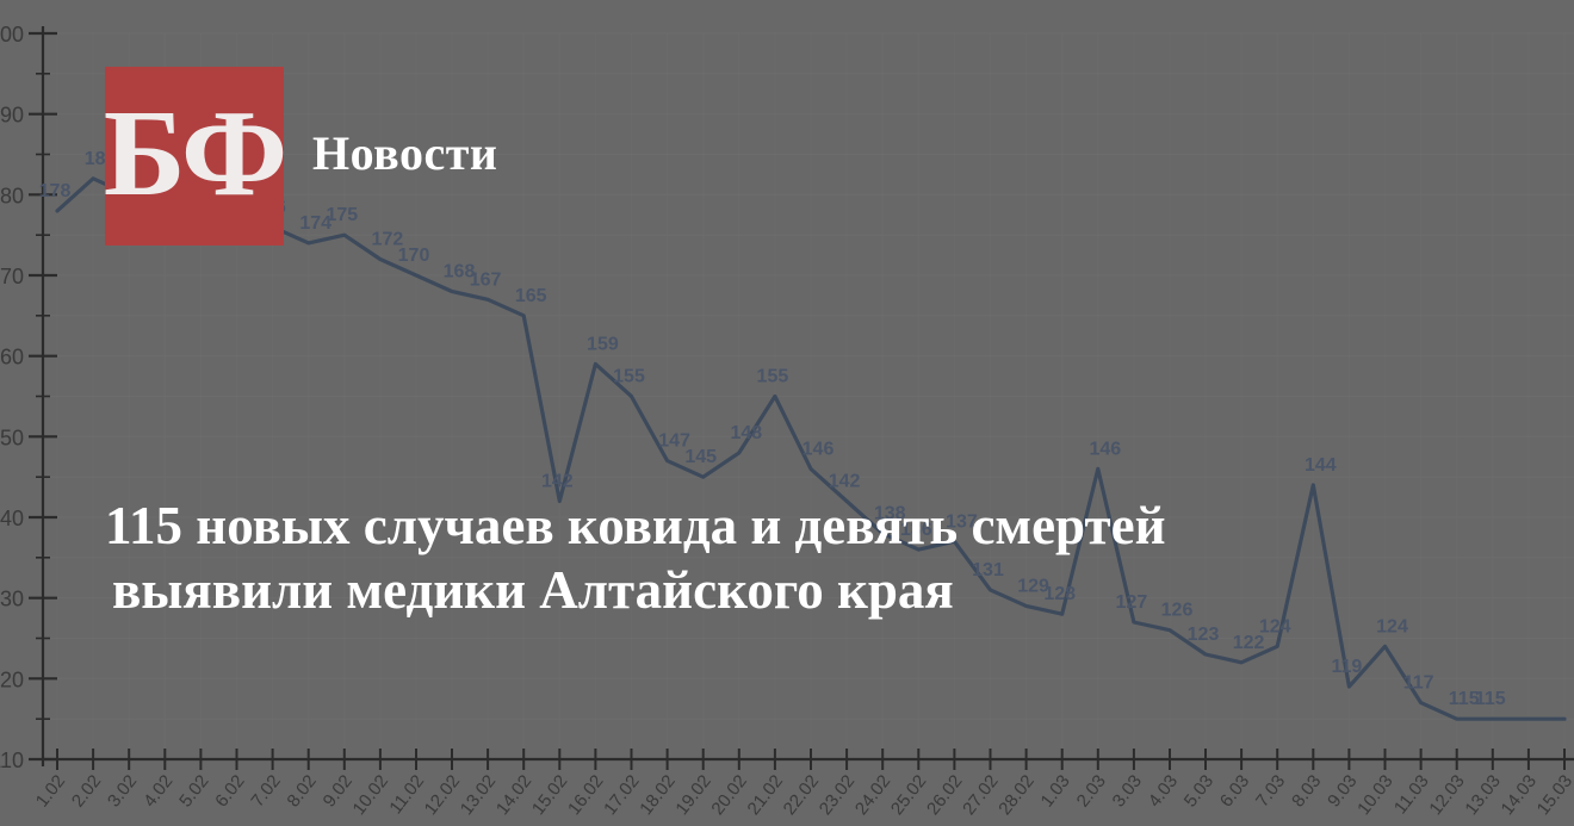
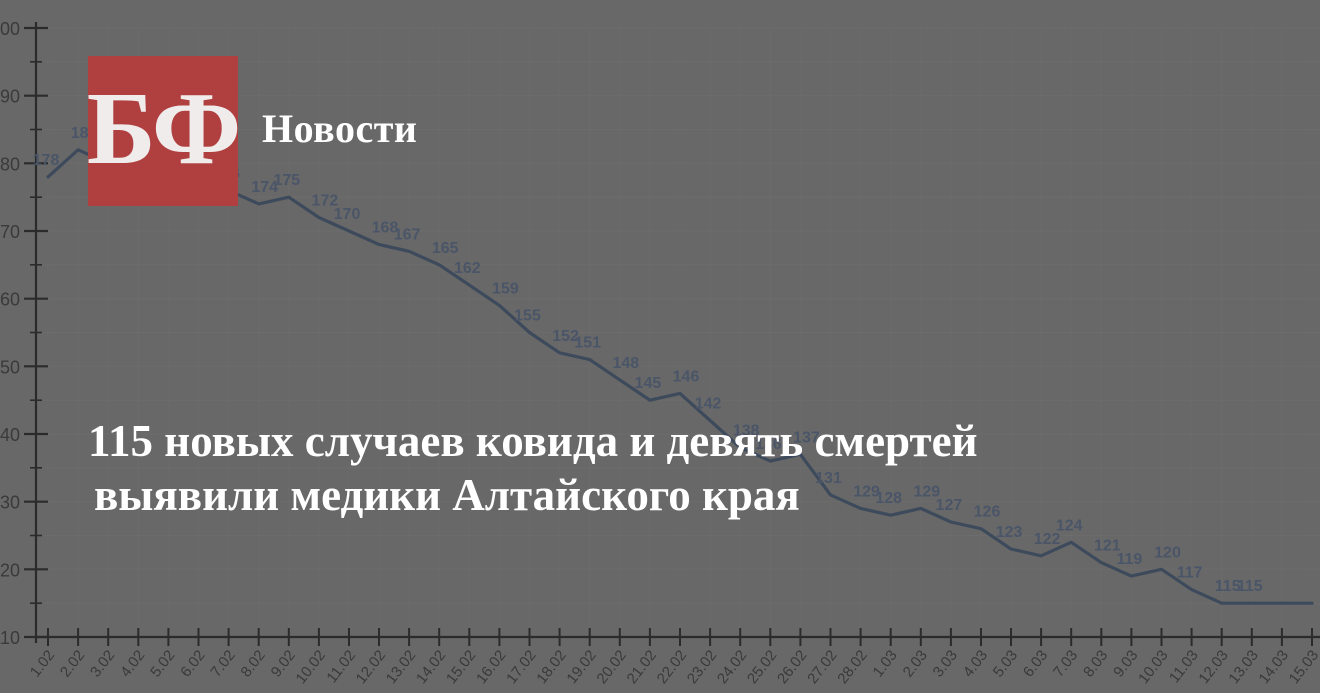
15.02: 142 -> 162
18.02: 147 -> 152
19.02: 145 -> 151
21.02: 155 -> 145
2.03: 146 -> 129
8.03: 144 -> 121
10.03: 124 -> 120
